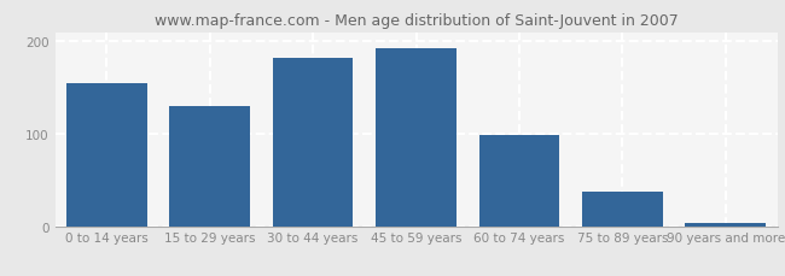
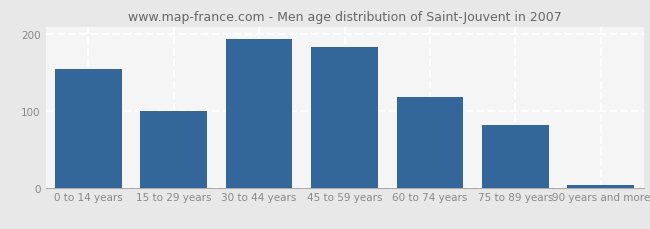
15 to 29 years: 130 -> 100
30 to 44 years: 182 -> 194
45 to 59 years: 192 -> 184
60 to 74 years: 98 -> 118
75 to 89 years: 37 -> 82
